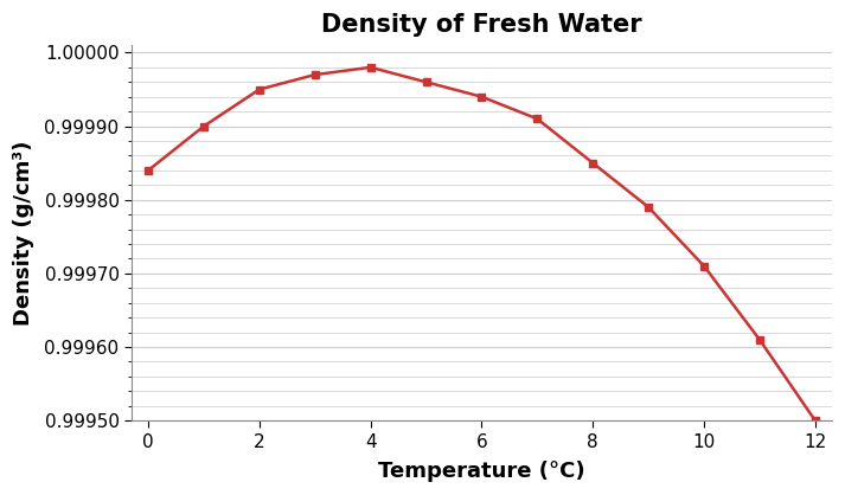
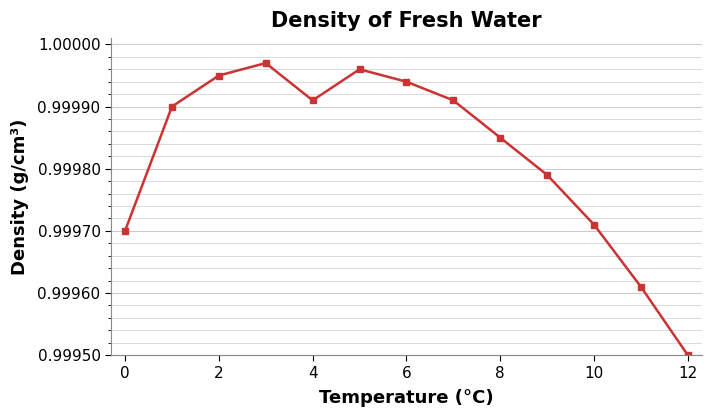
0: 0.99984 -> 0.99970
4: 0.99998 -> 0.99991
